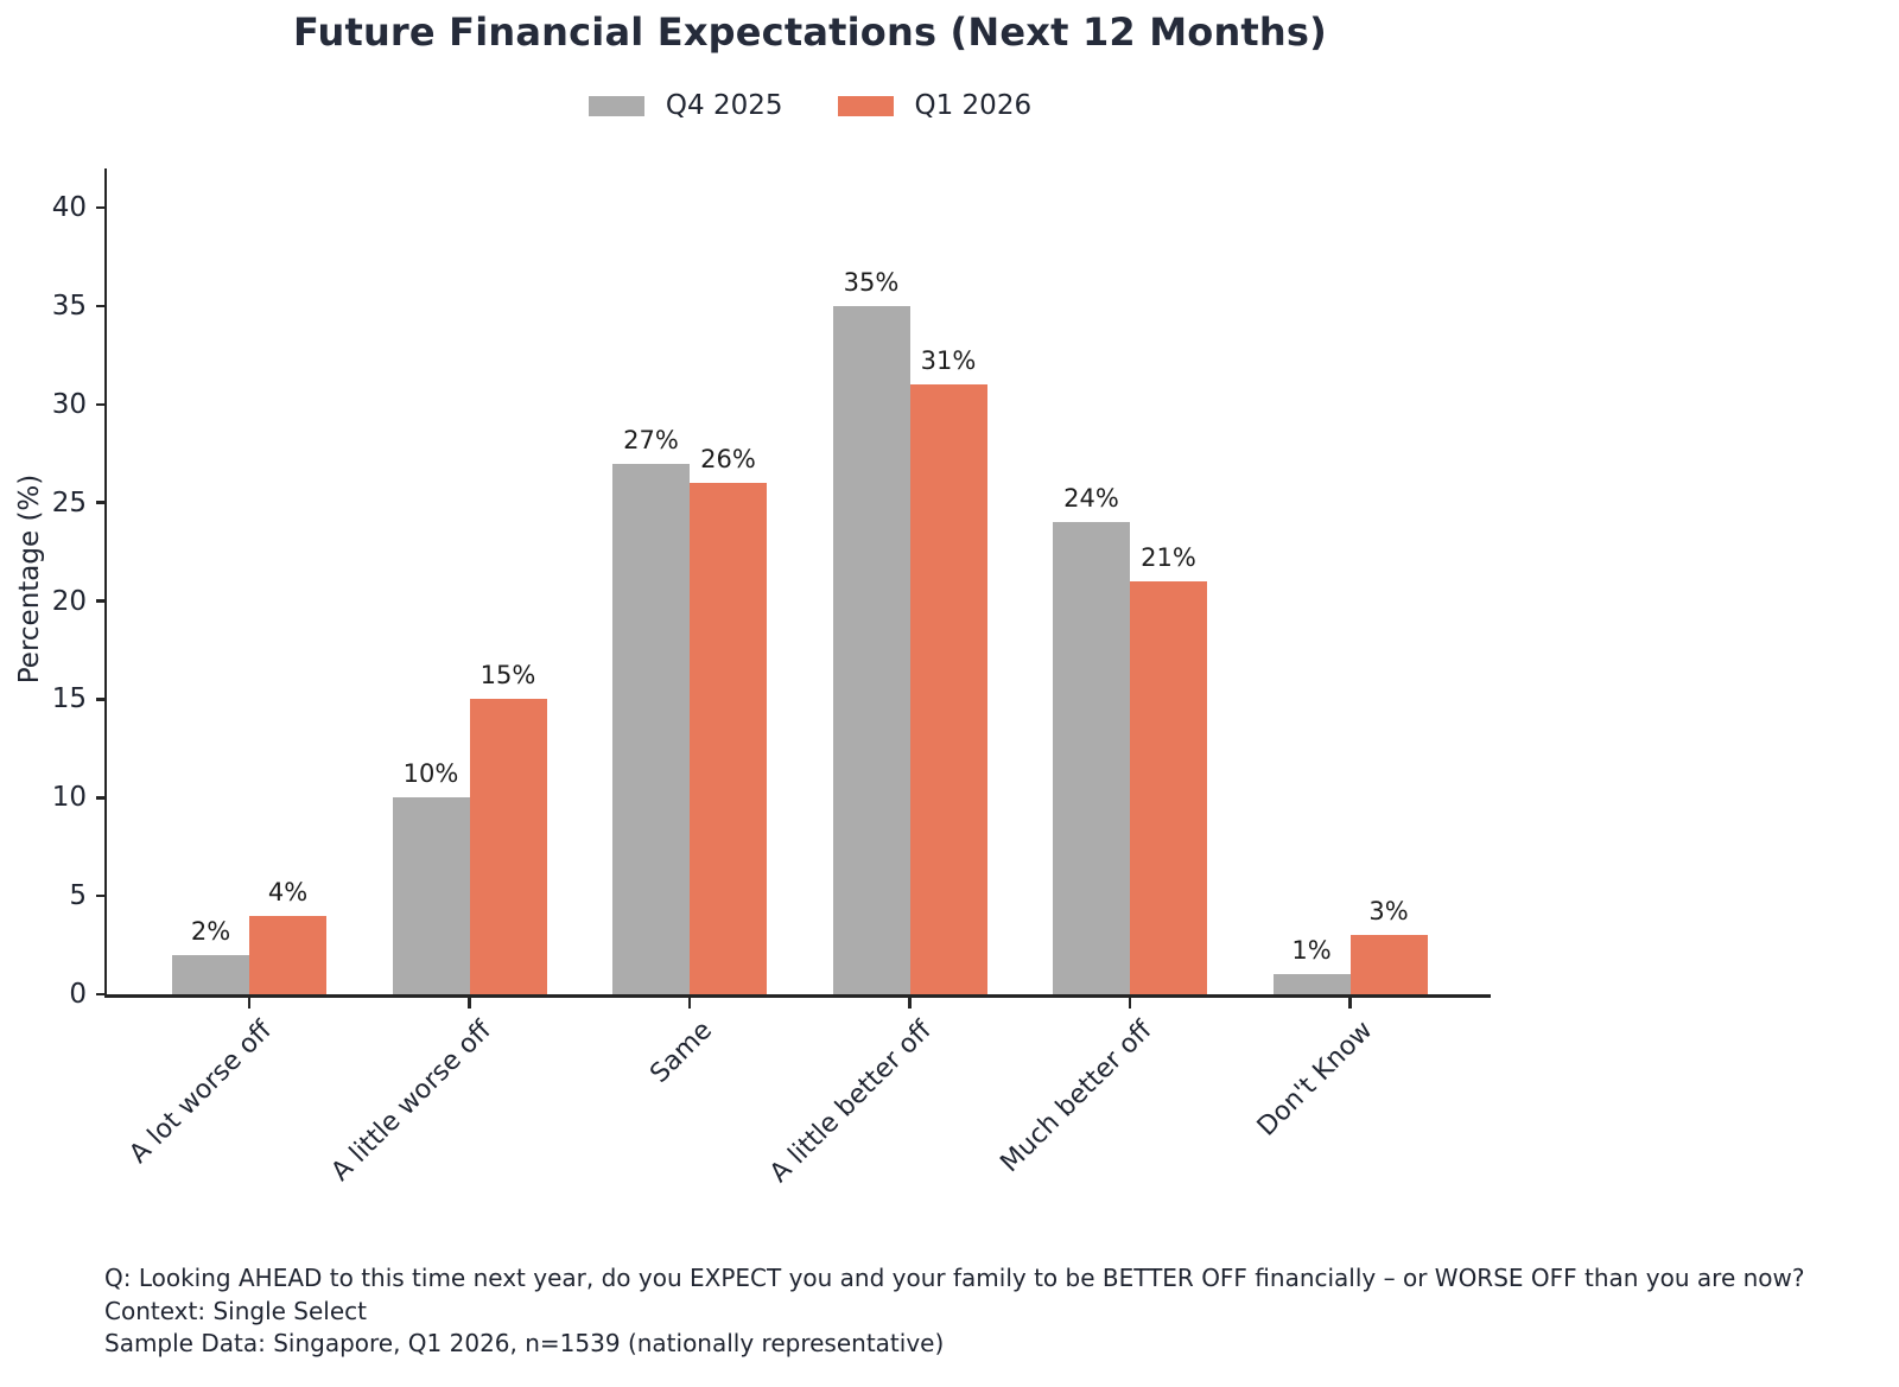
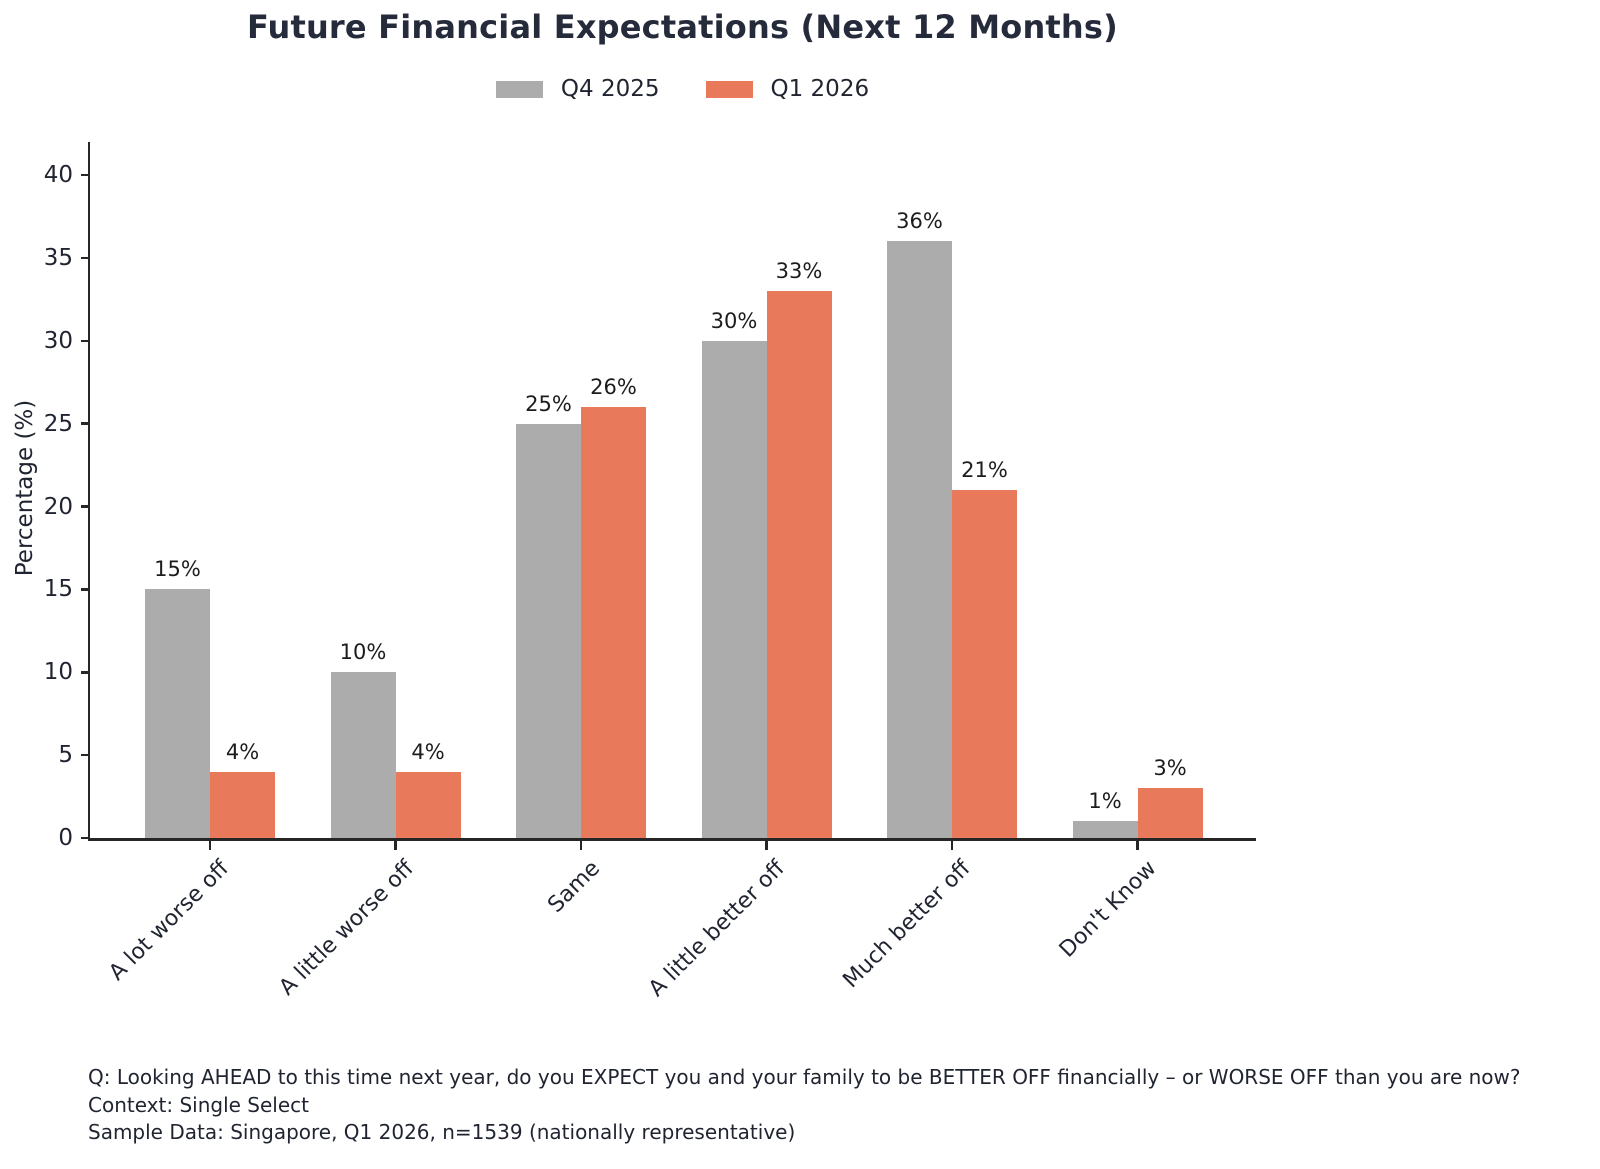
Q4 2025/A lot worse off: 2% -> 15%
Q1 2026/A little worse off: 15% -> 4%
Q4 2025/Same: 27% -> 25%
Q4 2025/A little better off: 35% -> 30%
Q1 2026/A little better off: 31% -> 33%
Q4 2025/Much better off: 24% -> 36%
